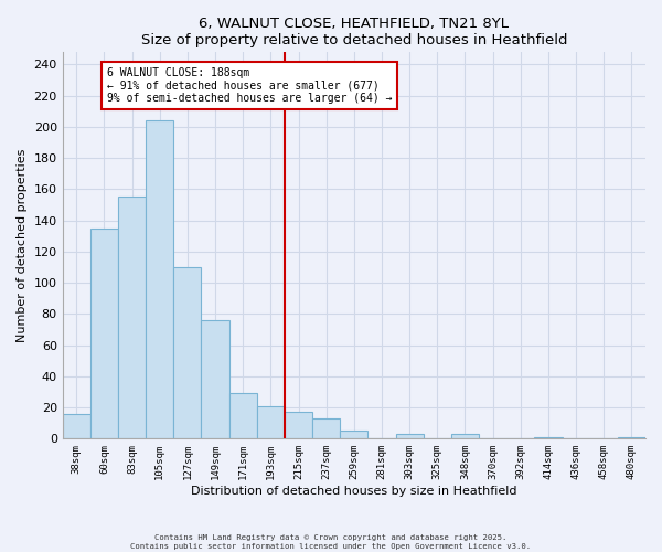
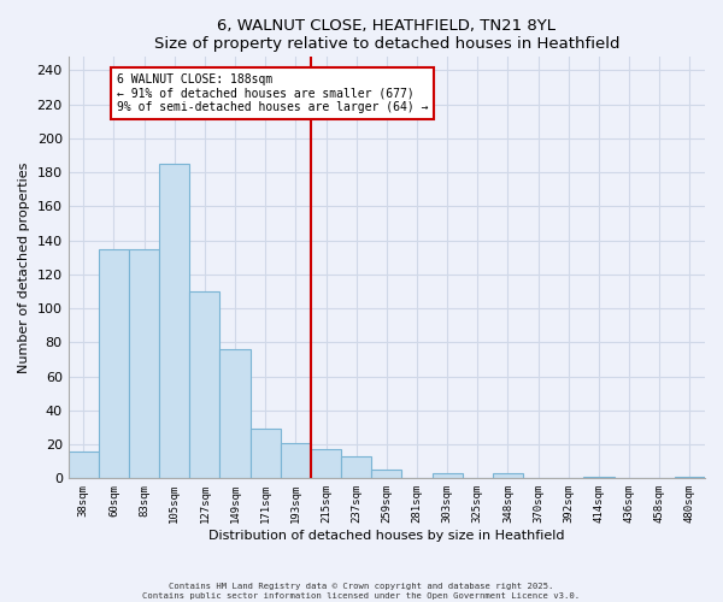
83sqm: 155 -> 135
105sqm: 204 -> 185
